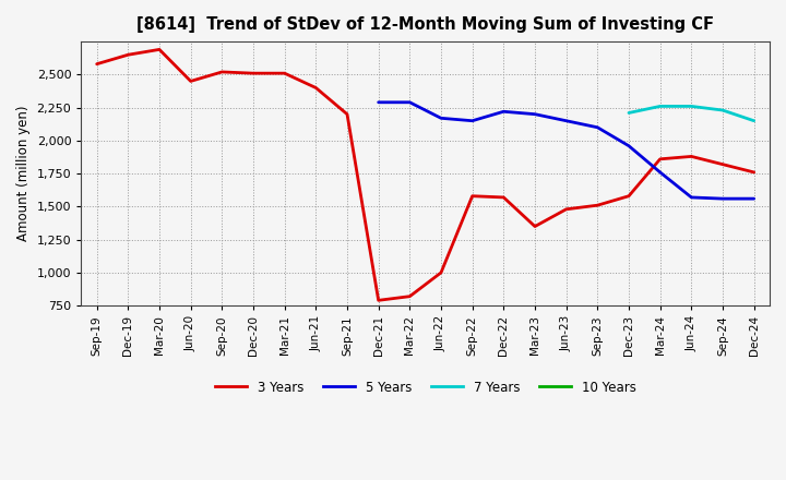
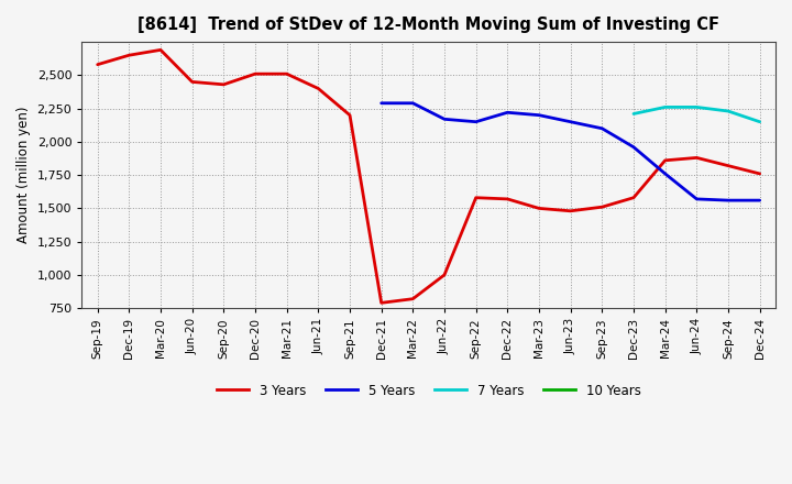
3 Years/Sep-20: 2,520 -> 2,430
3 Years/Mar-23: 1,350 -> 1,500
